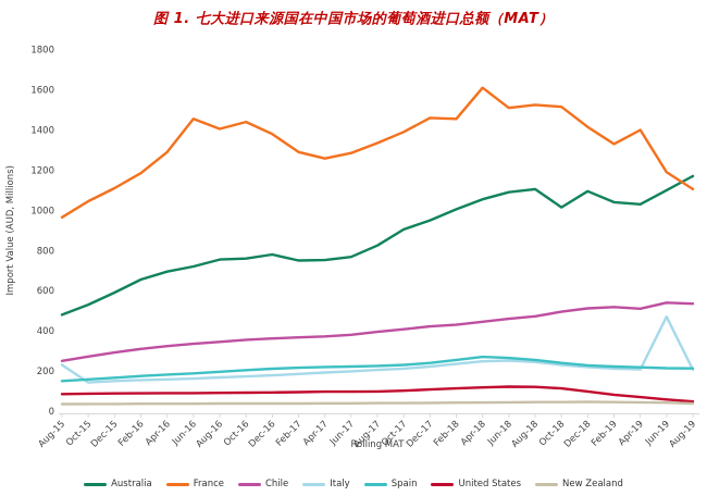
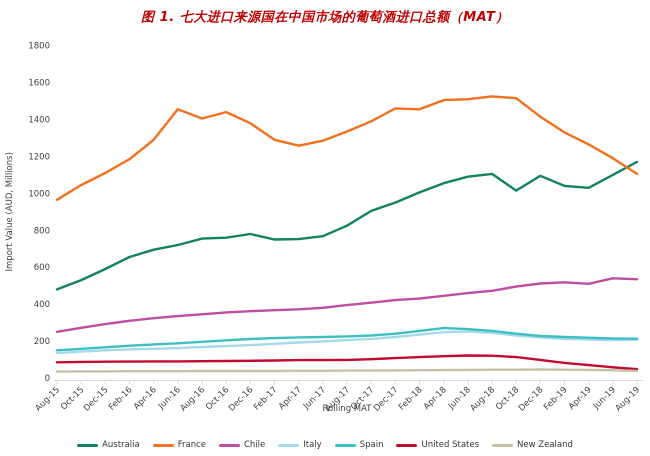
Italy/Aug-15: 230 -> 140
France/Apr-18: 1610 -> 1500
France/Apr-19: 1400 -> 1260
Italy/Jun-19: 470 -> 200
